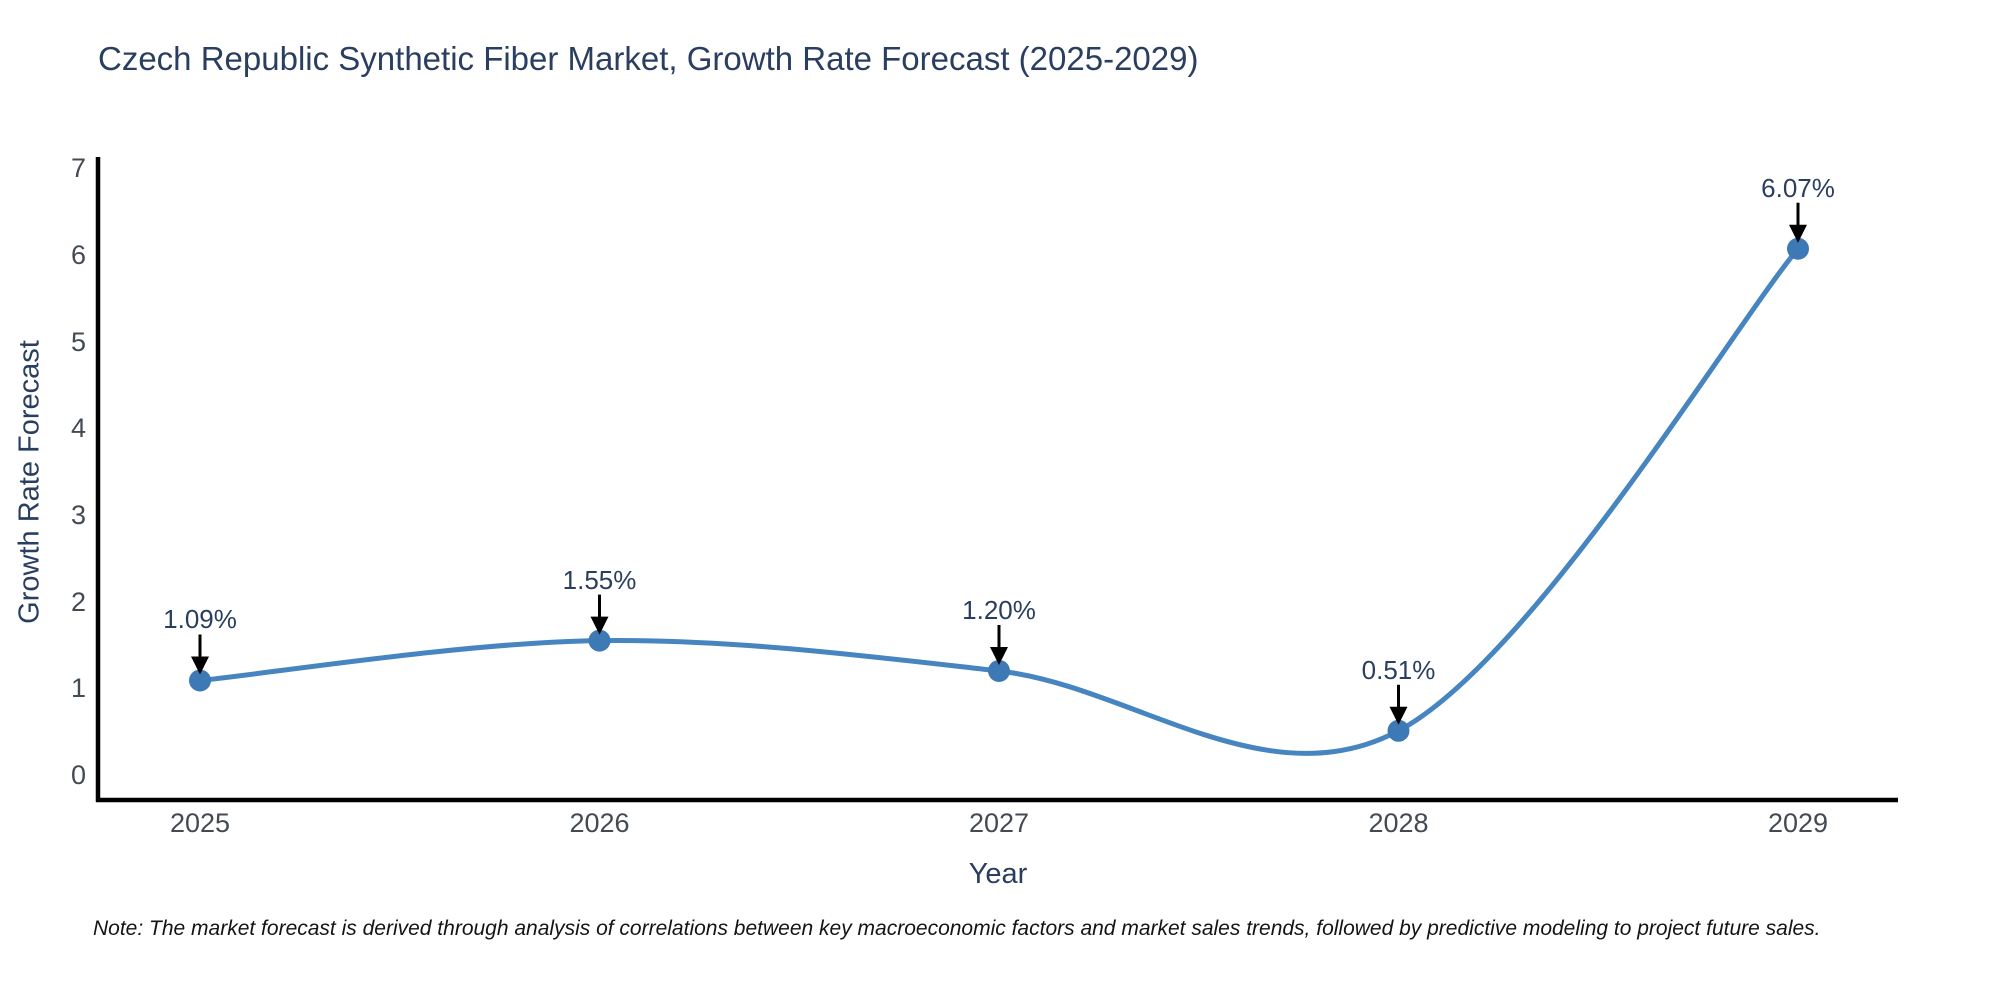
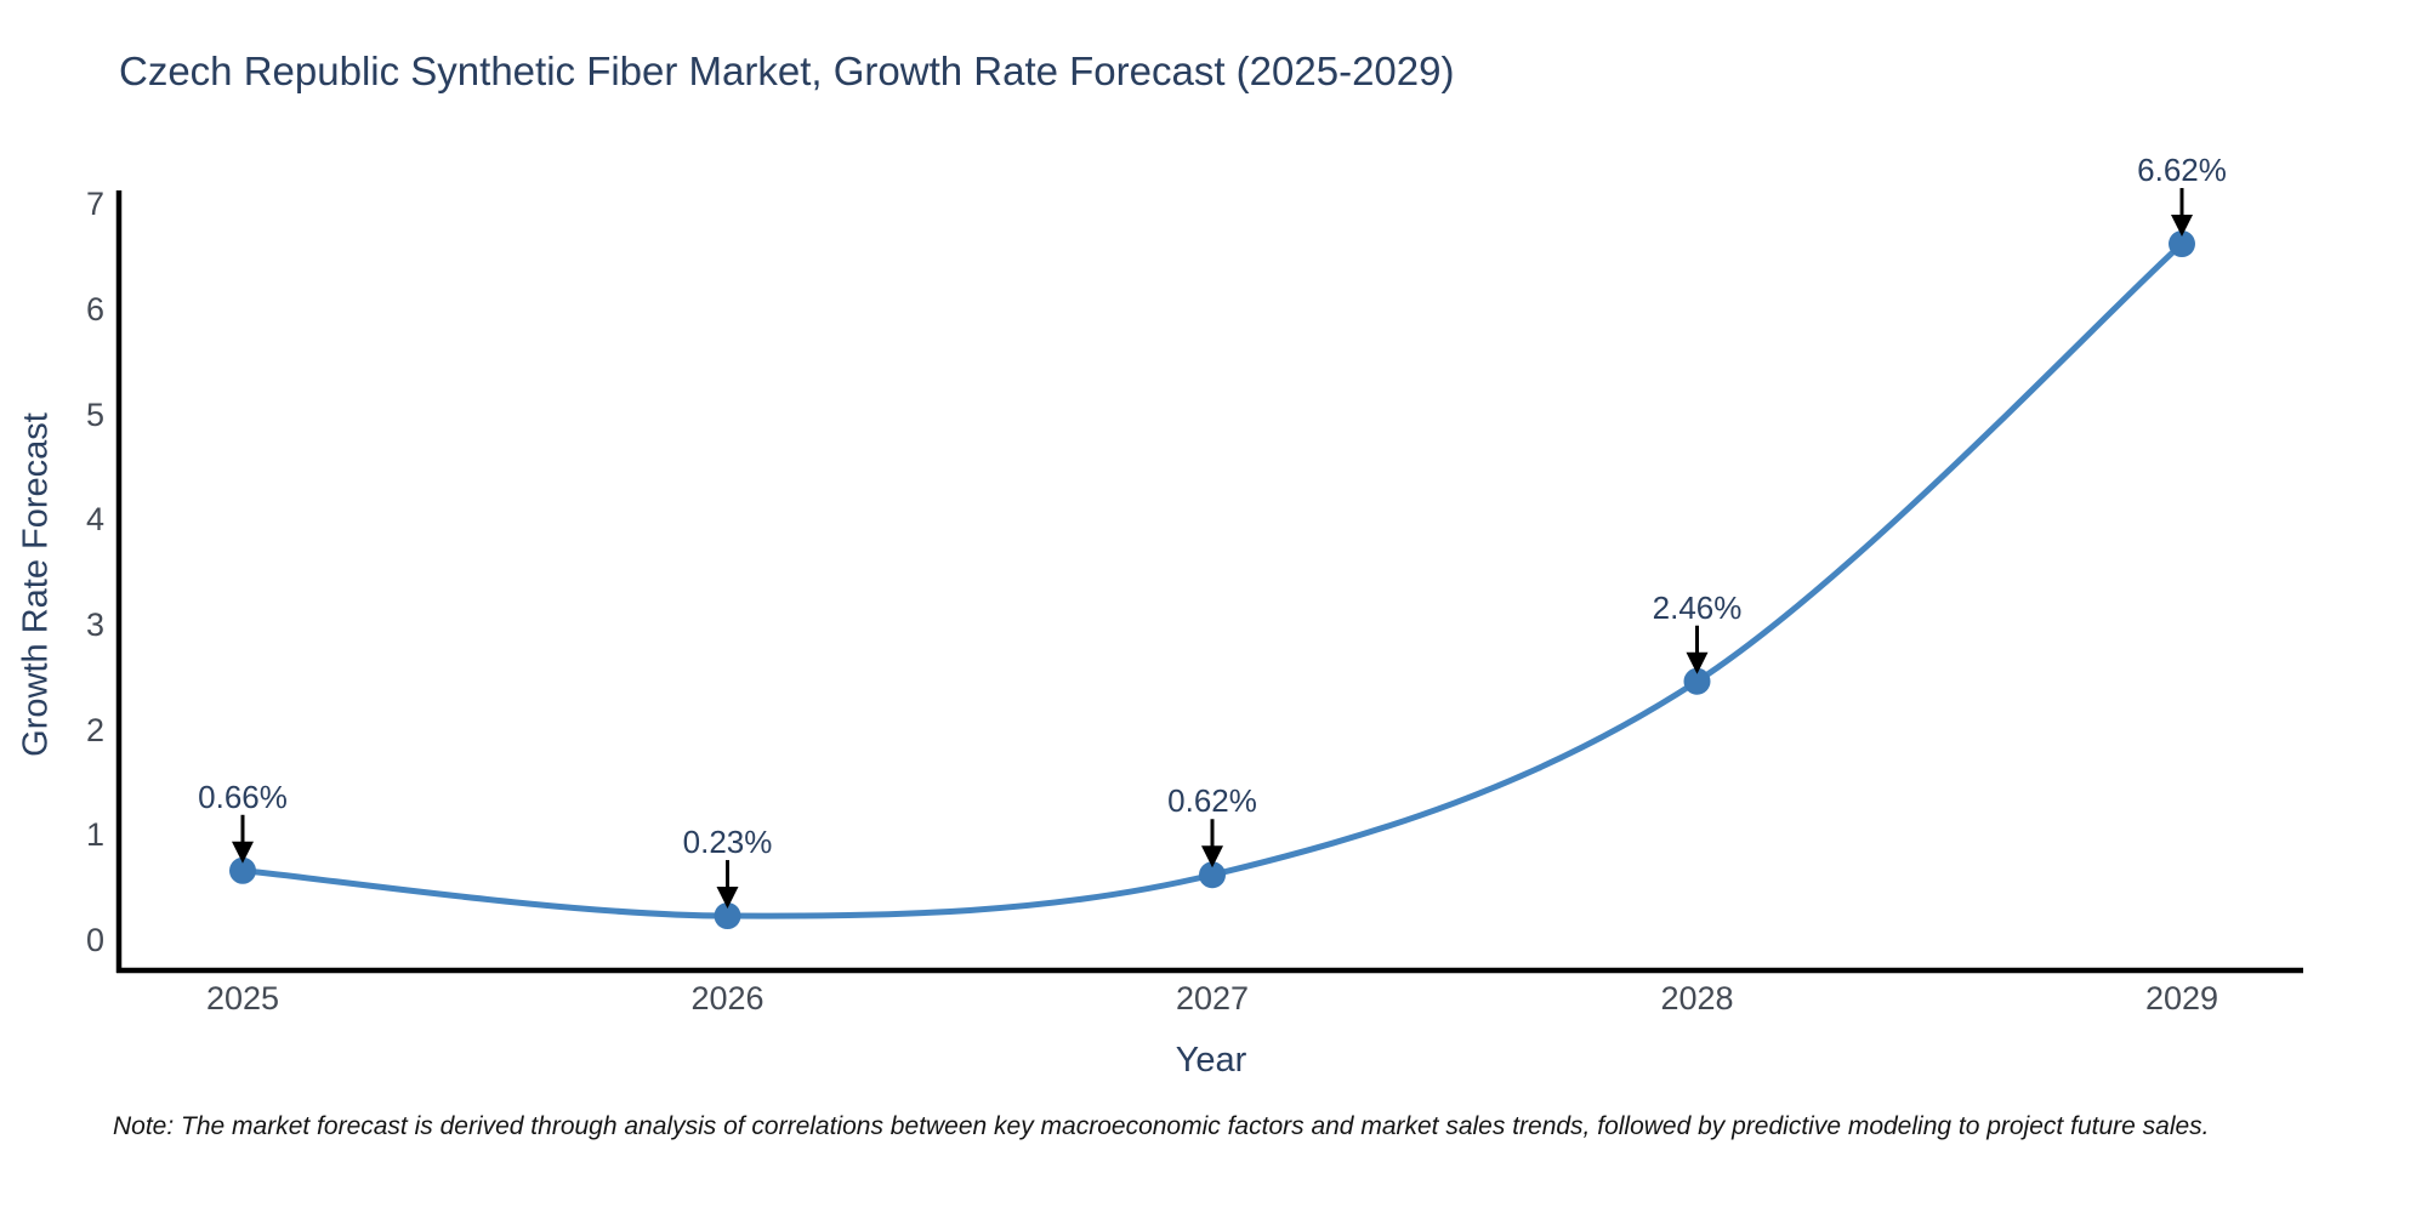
2025: 1.09% -> 0.66%
2026: 1.55% -> 0.23%
2027: 1.20% -> 0.62%
2028: 0.51% -> 2.46%
2029: 6.07% -> 6.62%
